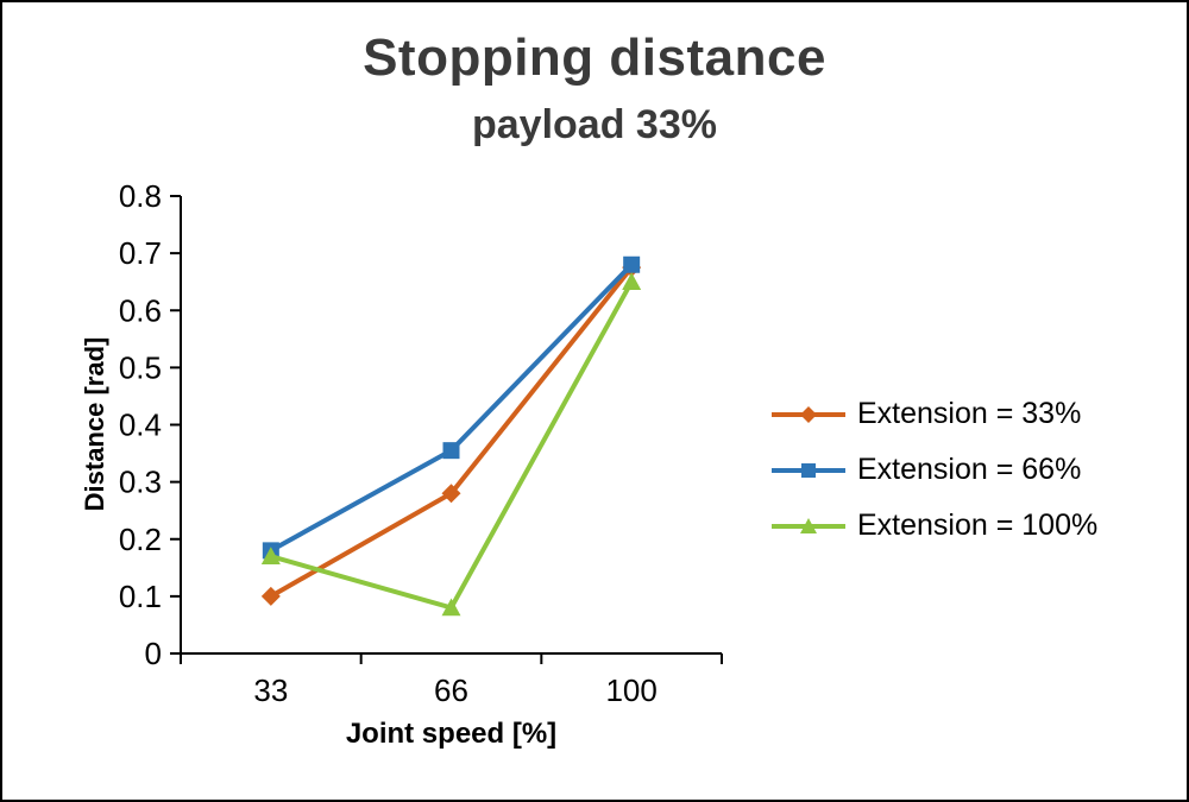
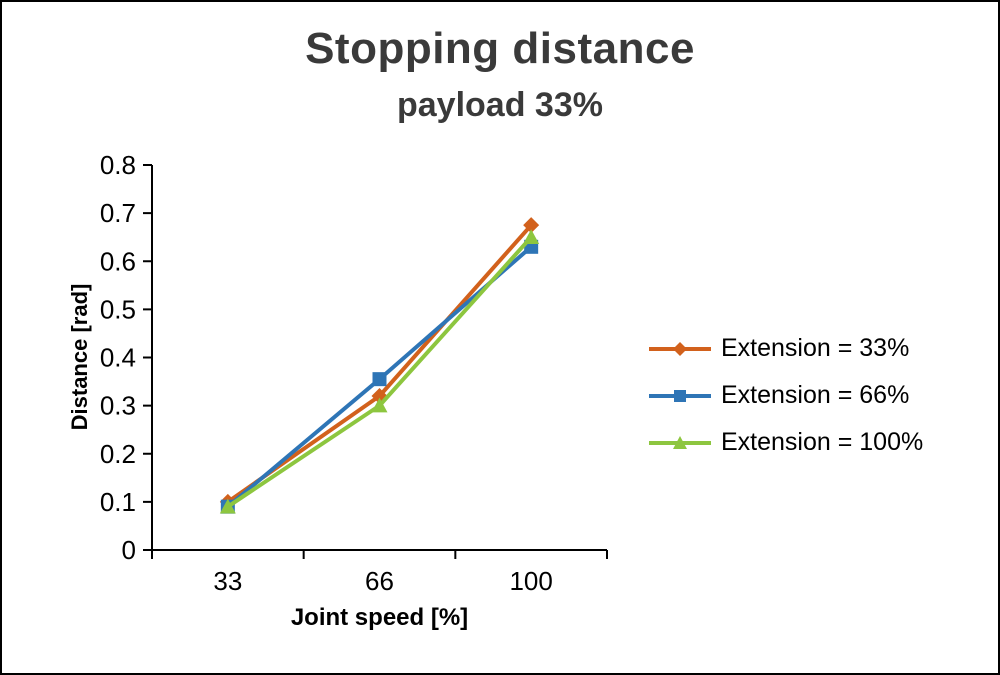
Extension = 66%/33: 0.18 -> 0.09
Extension = 100%/33: 0.17 -> 0.09
Extension = 33%/66: 0.28 -> 0.32
Extension = 100%/66: 0.08 -> 0.30
Extension = 66%/100: 0.68 -> 0.63
